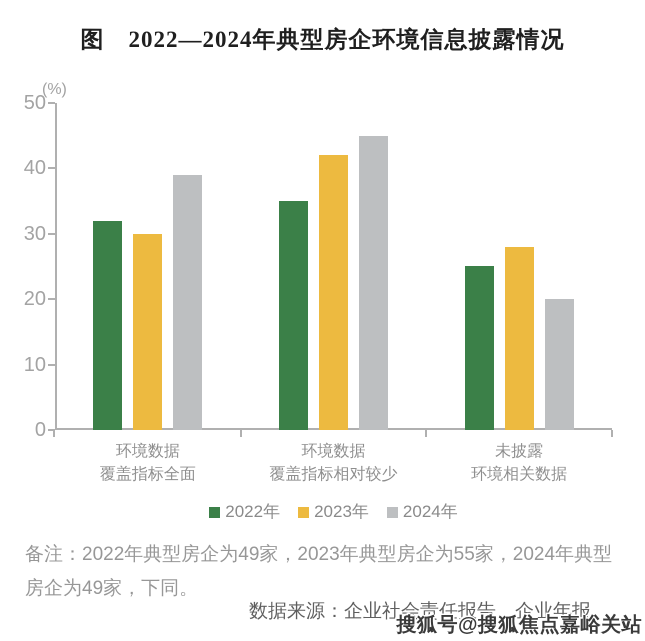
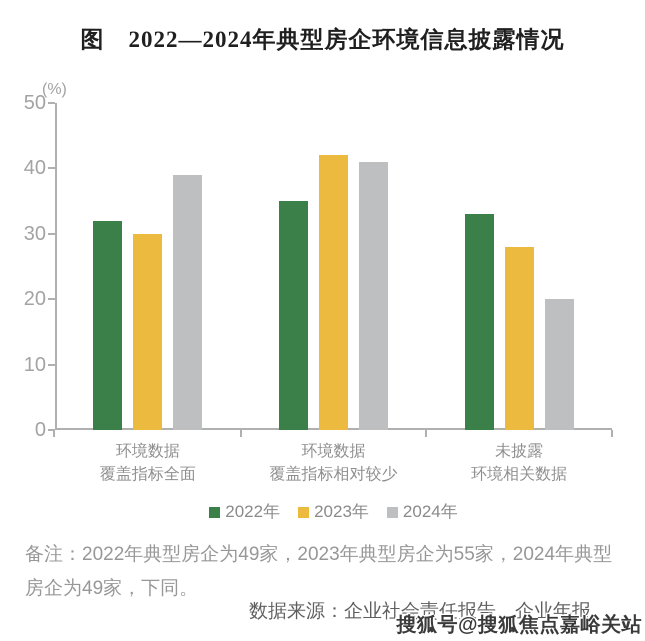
2024年/环境数据 覆盖指标相对较少: 45 -> 41
2022年/未披露 环境相关数据: 25 -> 33
